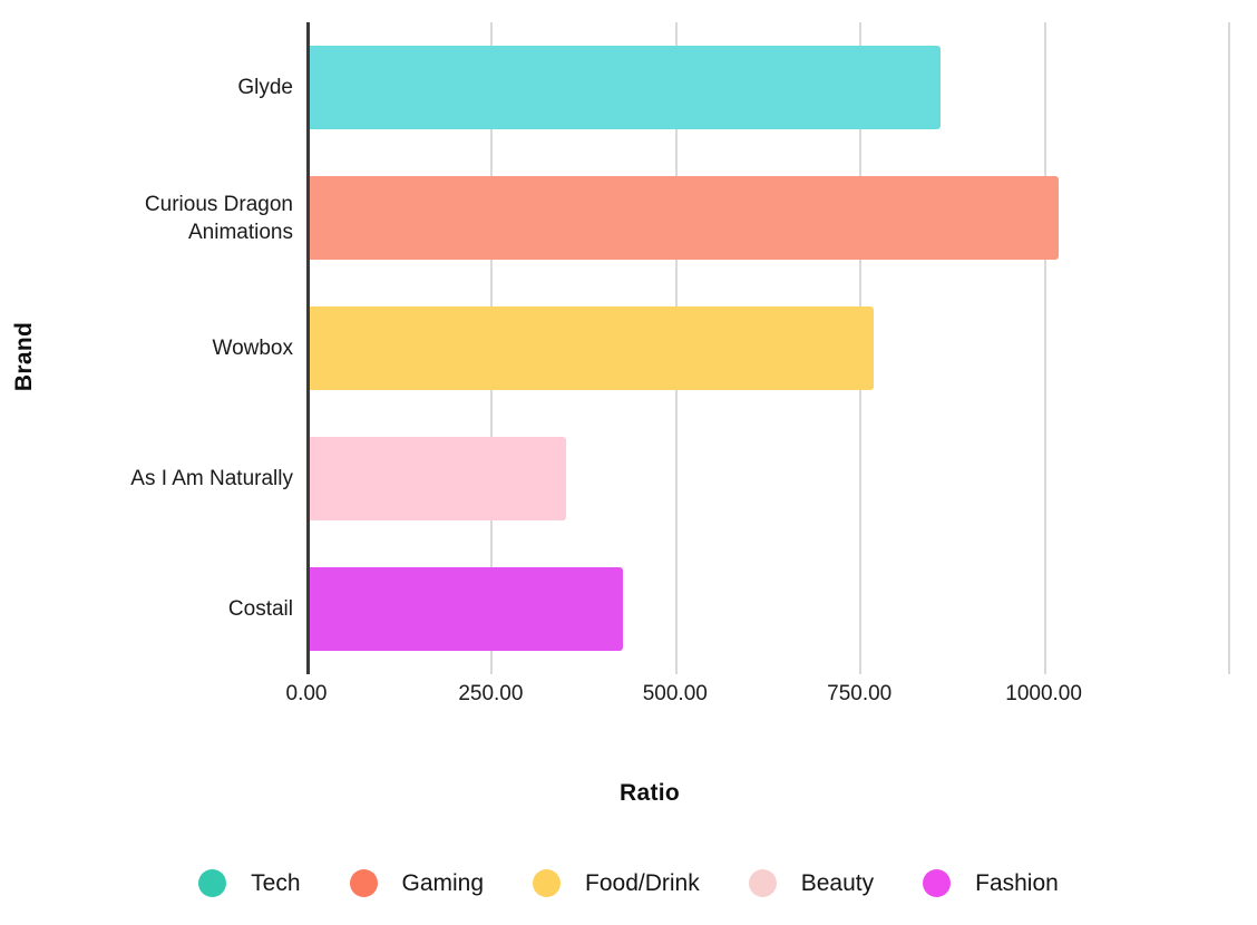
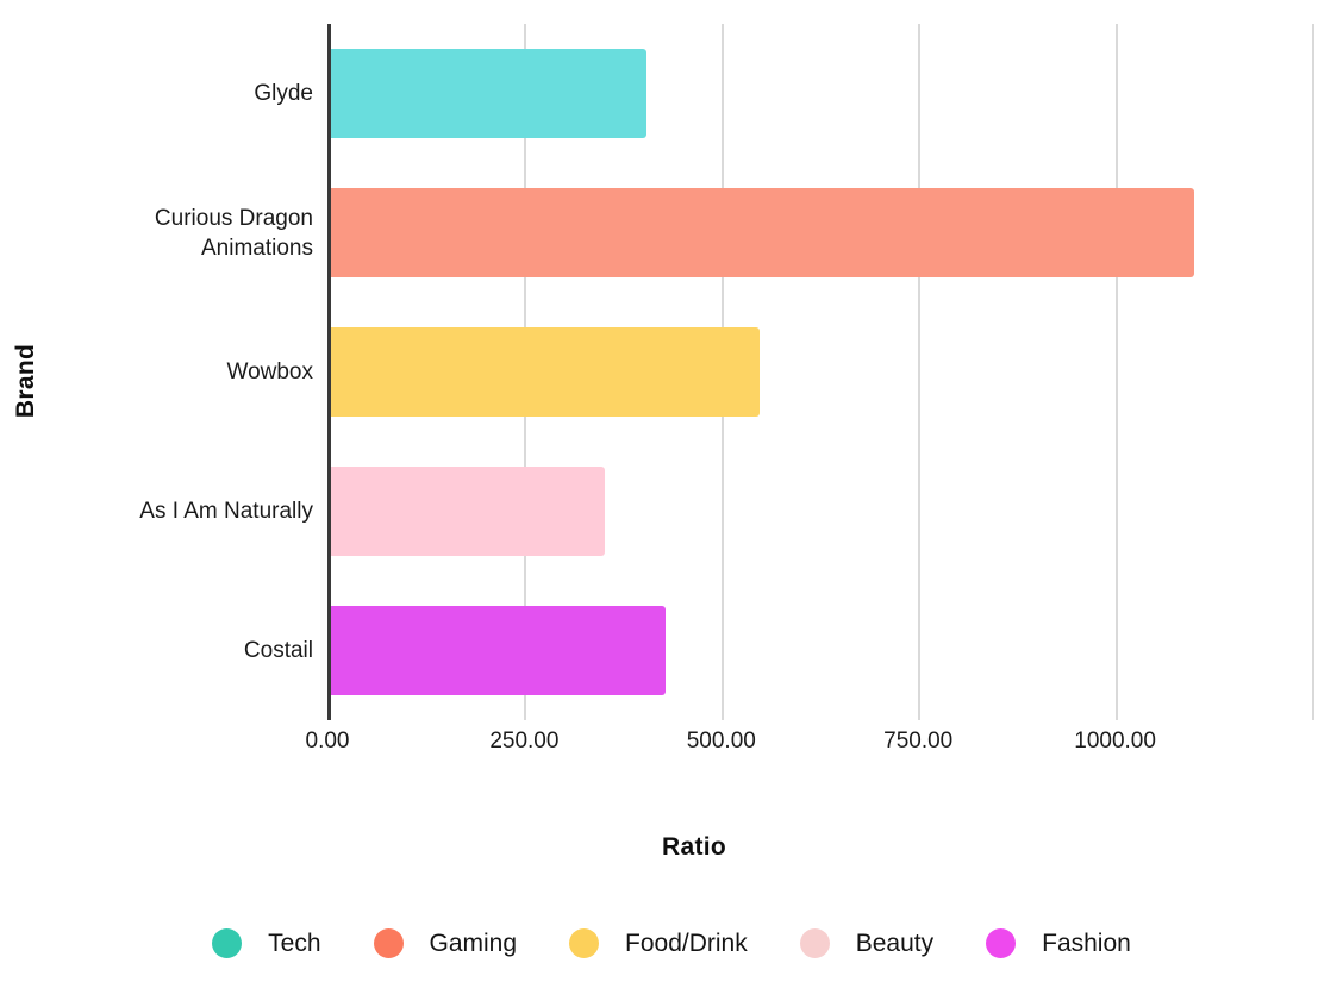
Glyde: 860 -> 400
Curious Dragon Animations: 1020 -> 1100
Wowbox: 770 -> 550
